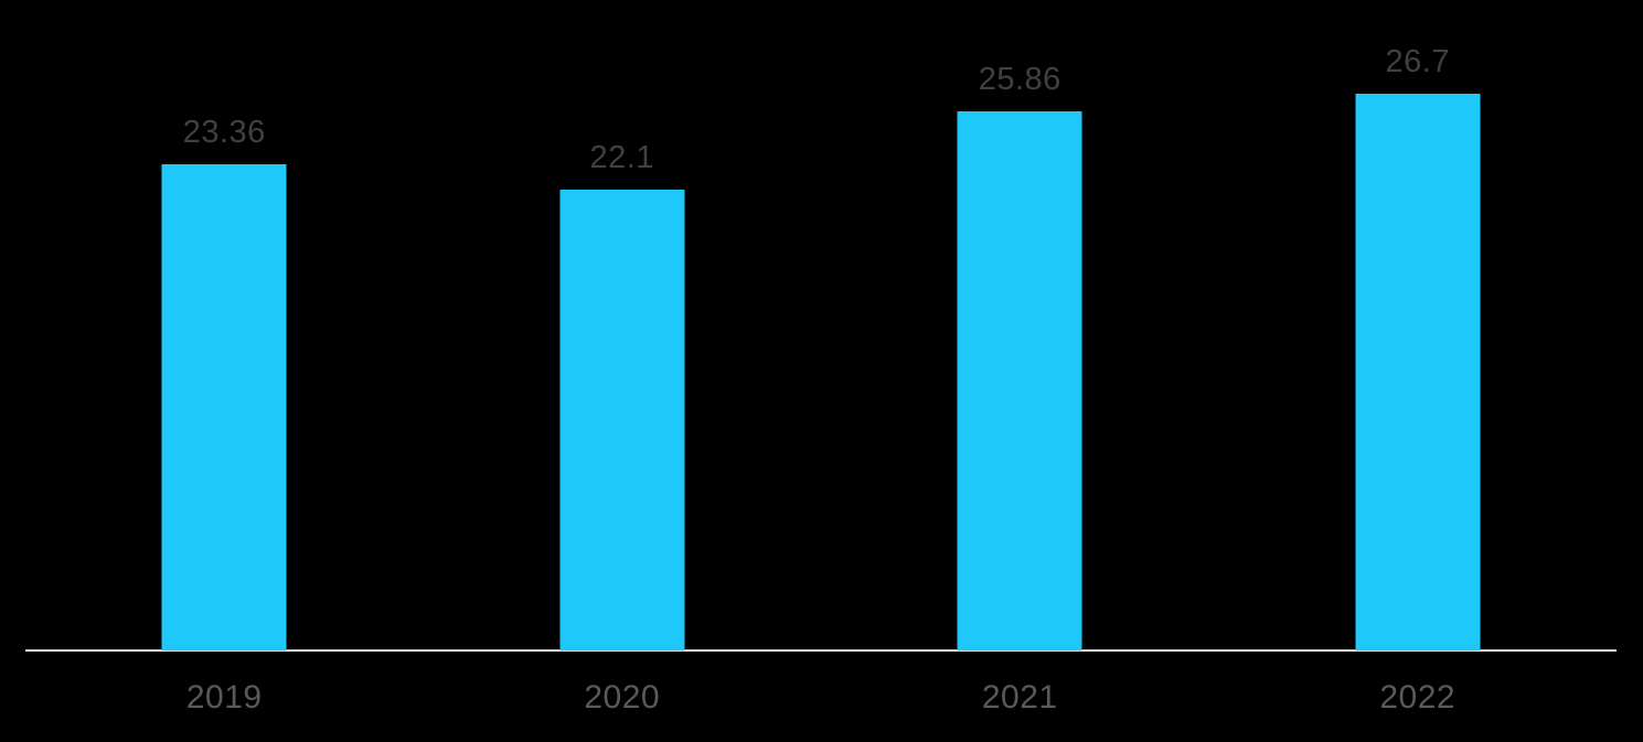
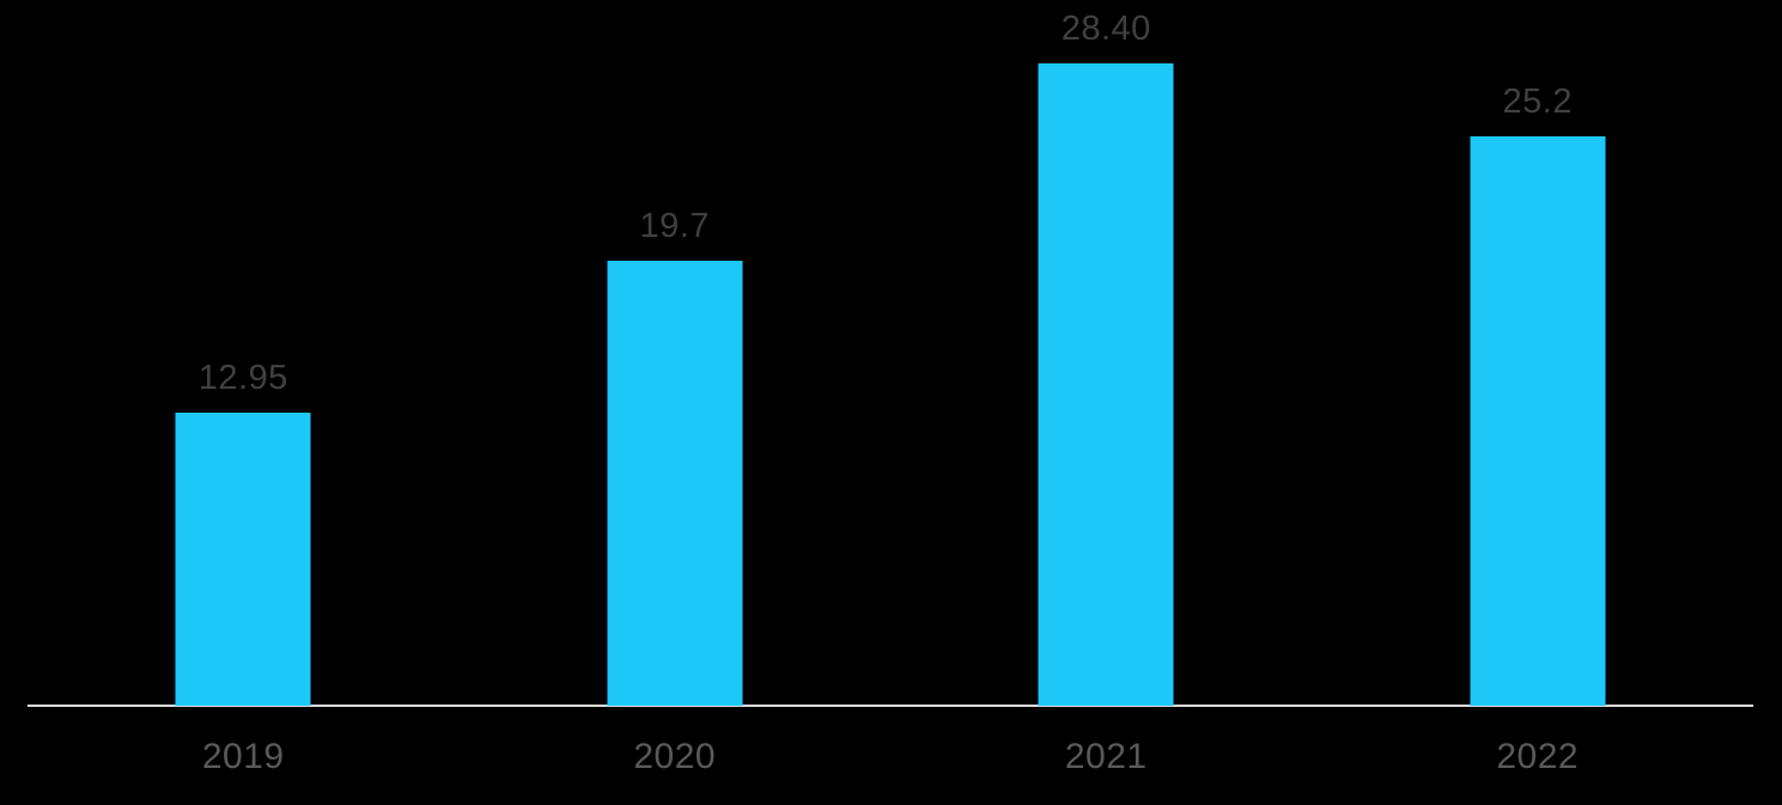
2019: 23.36 -> 12.95
2020: 22.1 -> 19.7
2021: 25.86 -> 28.40
2022: 26.7 -> 25.2
